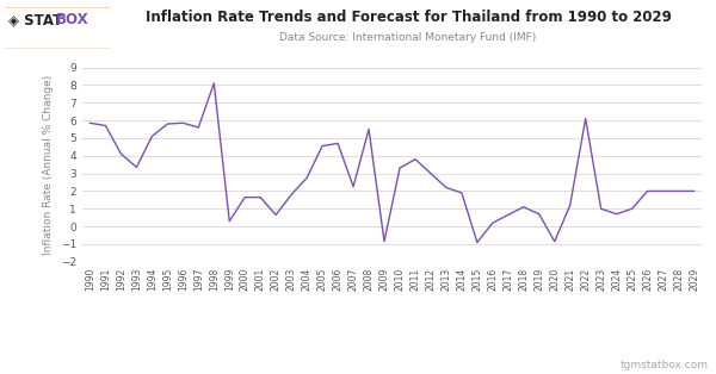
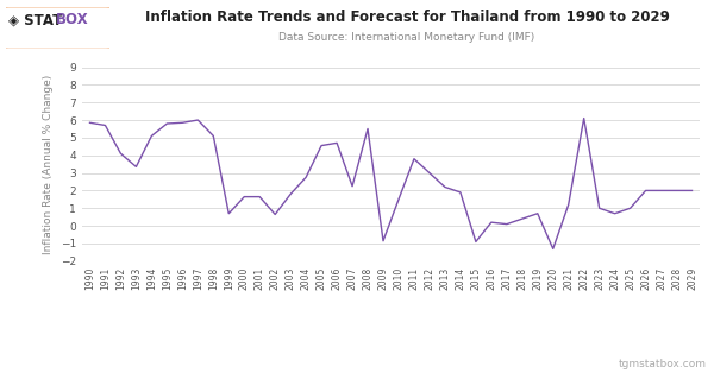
1997: 5.6 -> 6.0
1998: 8.1 -> 5.1
1999: 0.3 -> 0.7
2010: 3.3 -> 1.5
2017: 0.7 -> 0.1
2018: 1.1 -> 0.4
2020: -0.8 -> -1.3
